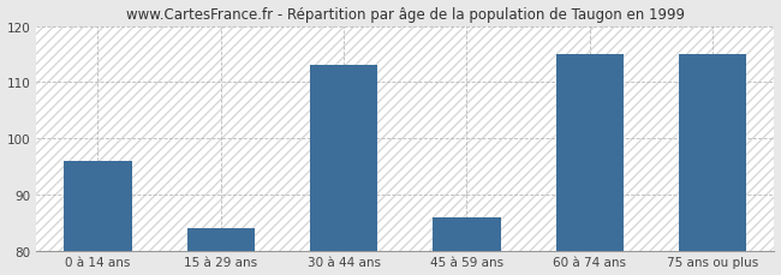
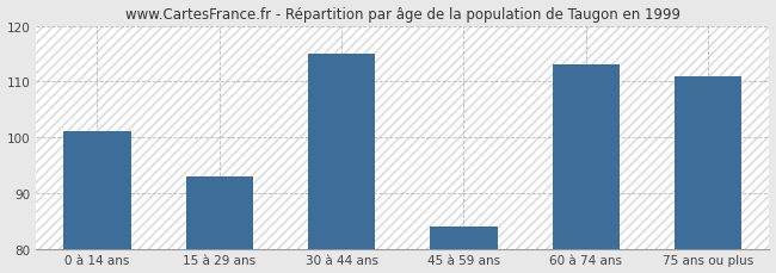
0 à 14 ans: 96 -> 101
15 à 29 ans: 84 -> 93
30 à 44 ans: 113 -> 115
45 à 59 ans: 86 -> 84
60 à 74 ans: 115 -> 113
75 ans ou plus: 115 -> 111
